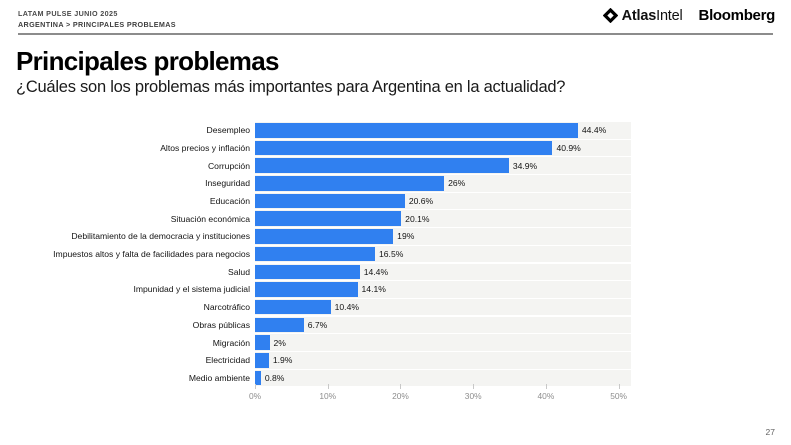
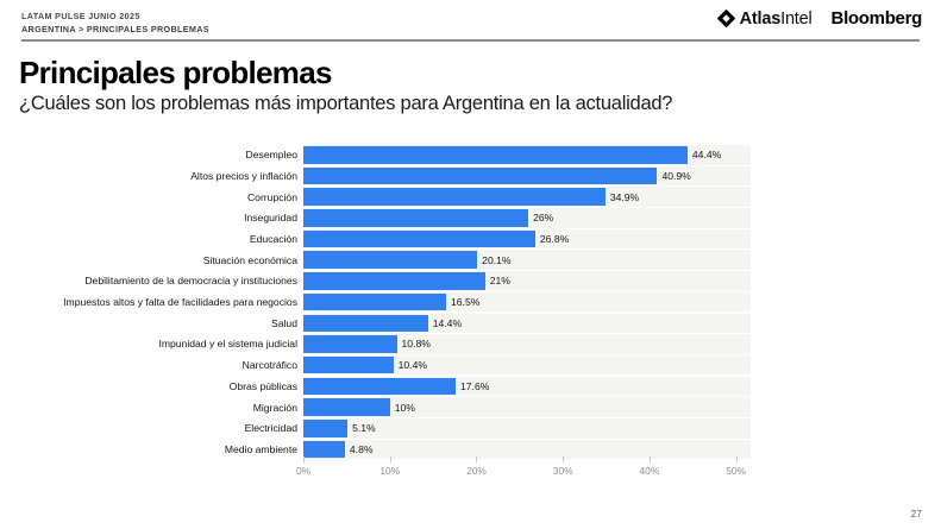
Educación: 20.6% -> 26.8%
Debilitamiento de la democracia y instituciones: 19% -> 21%
Impunidad y el sistema judicial: 14.1% -> 10.8%
Obras públicas: 6.7% -> 17.6%
Migración: 2% -> 10%
Electricidad: 1.9% -> 5.1%
Medio ambiente: 0.8% -> 4.8%
